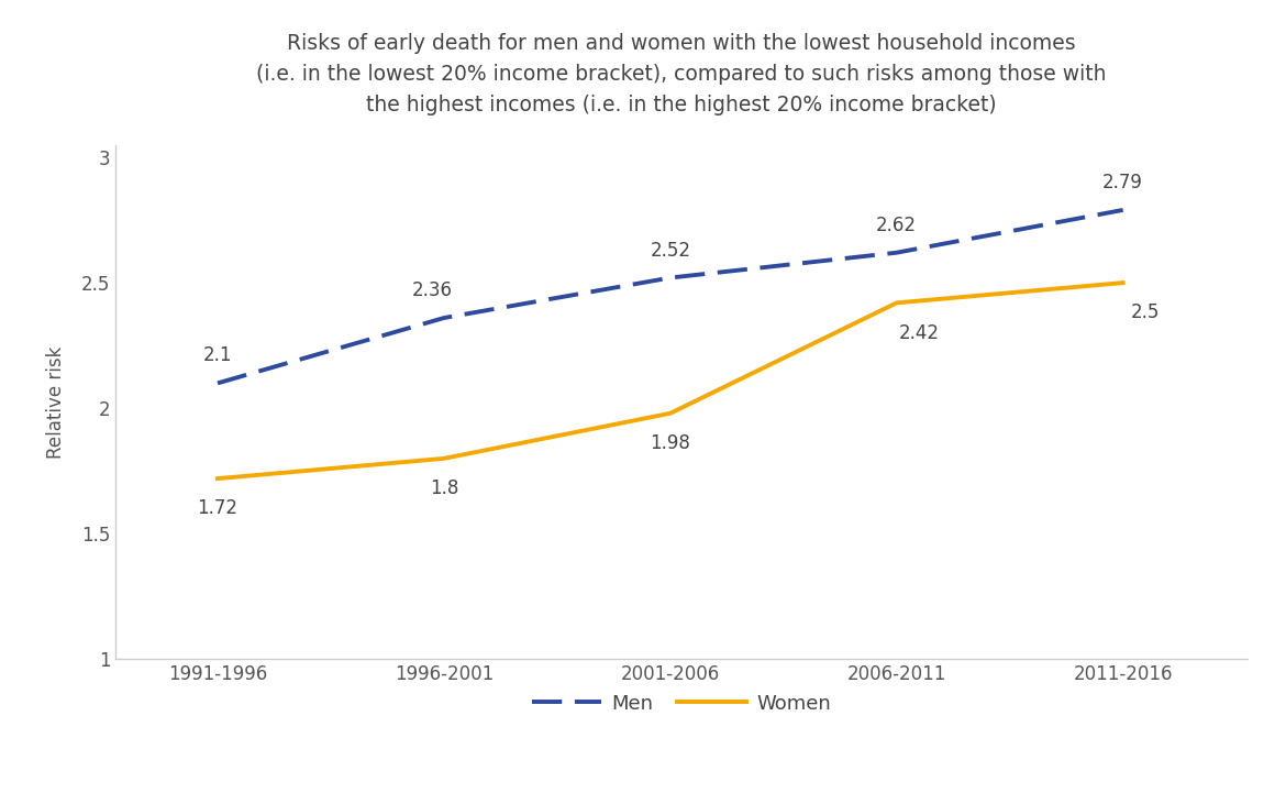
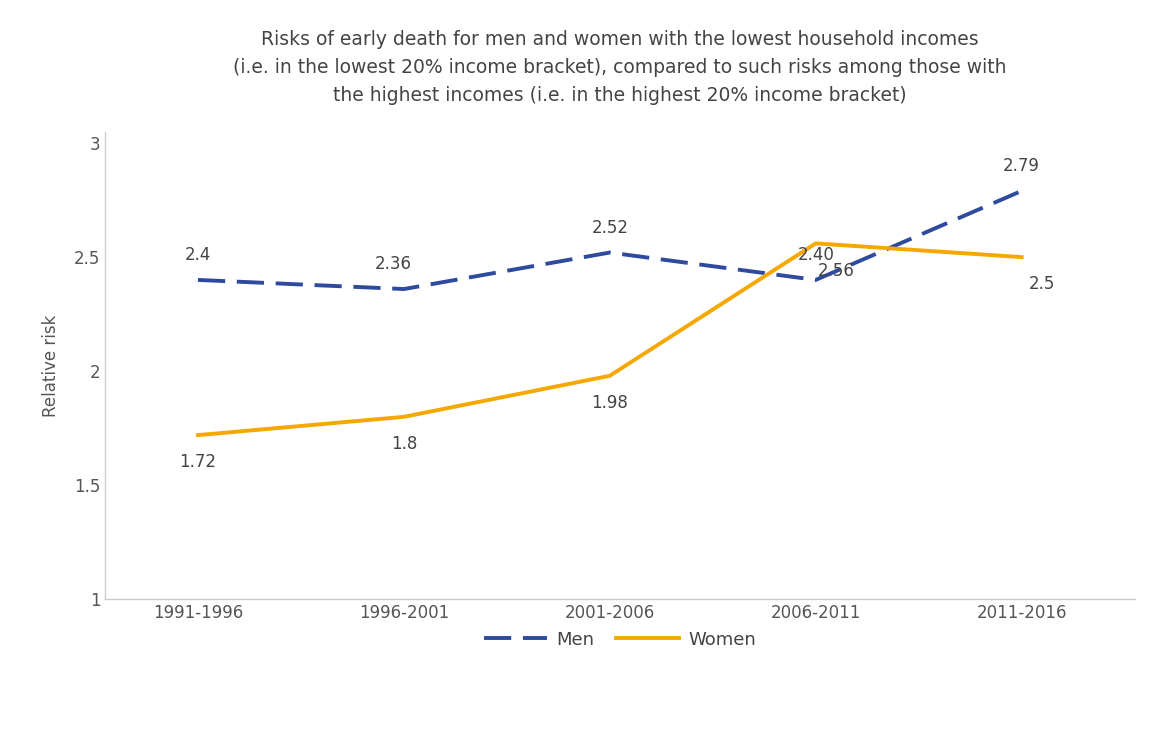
Men/1991-1996: 2.1 -> 2.4
Men/2006-2011: 2.62 -> 2.40
Women/2006-2011: 2.42 -> 2.56
